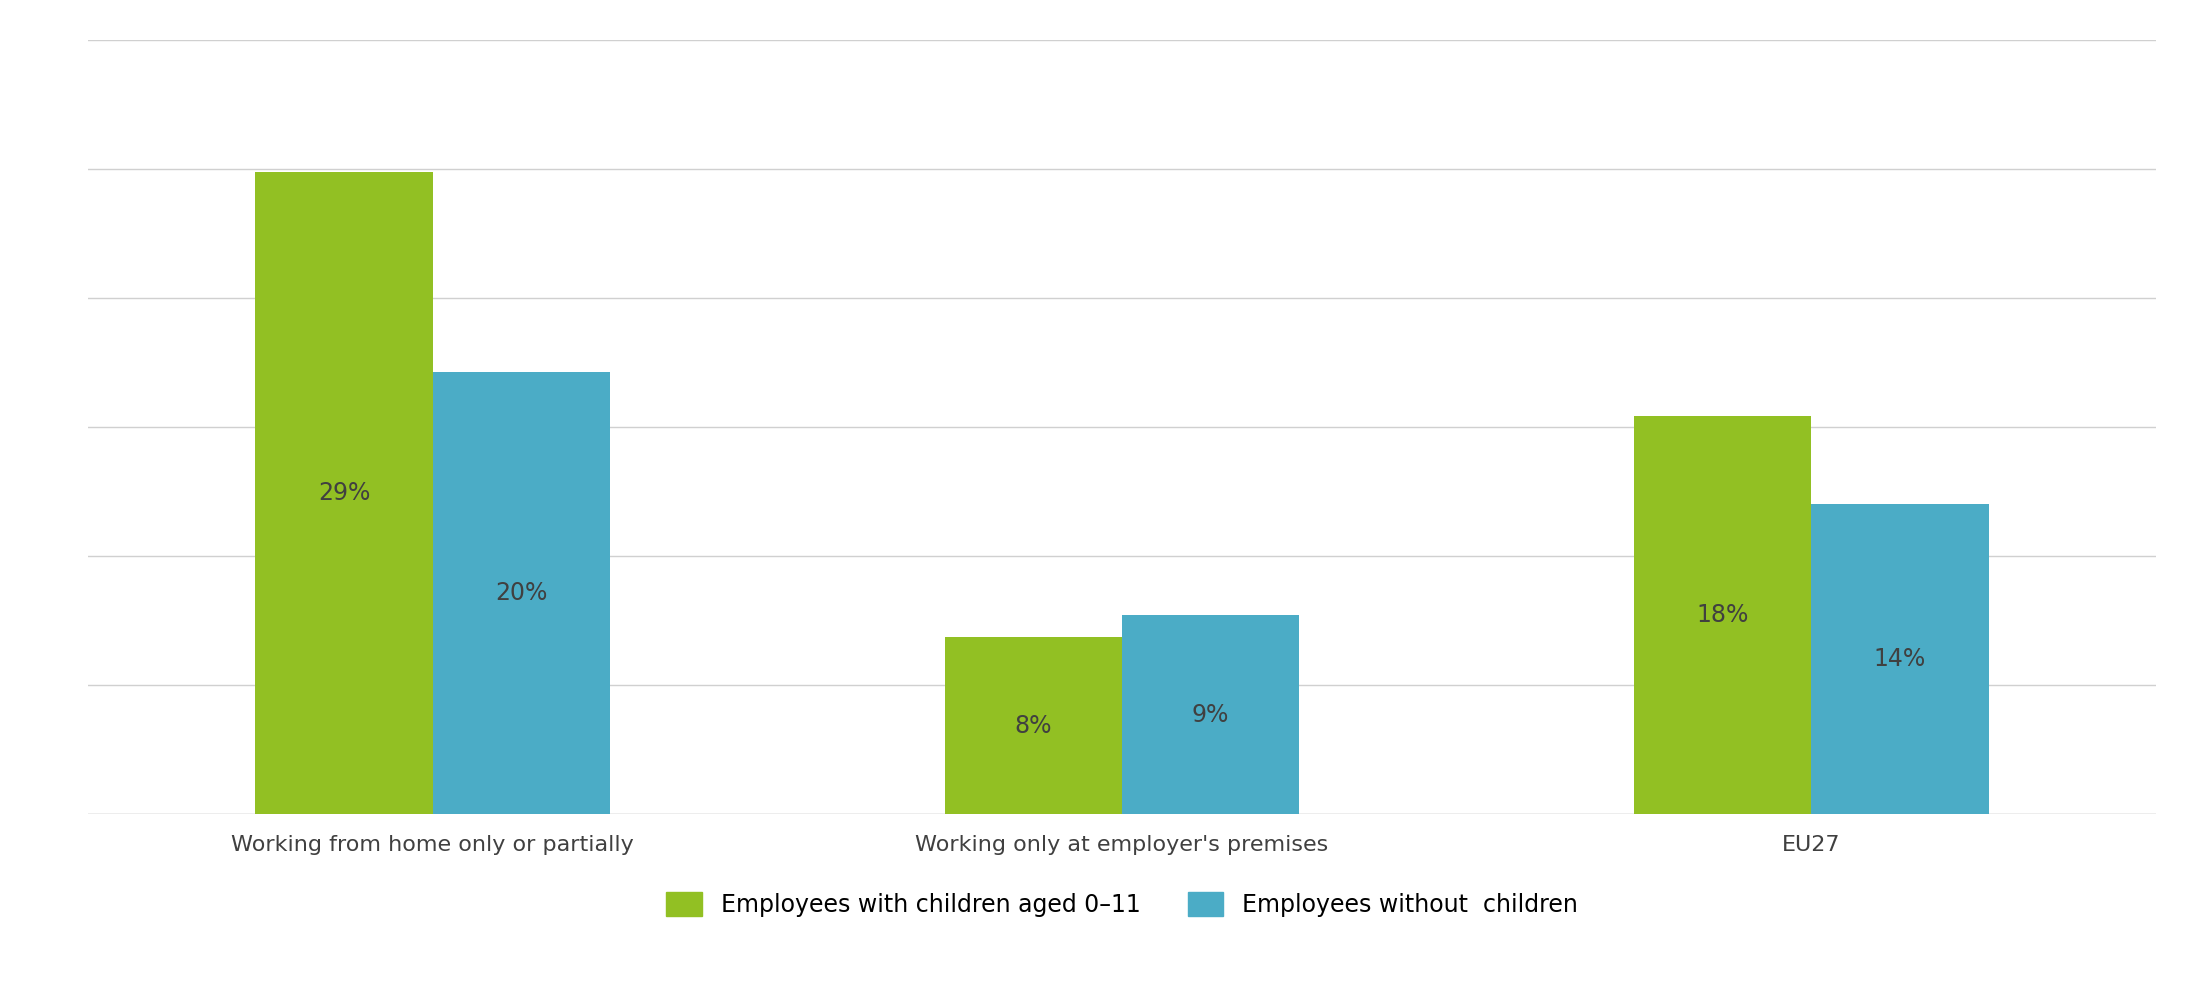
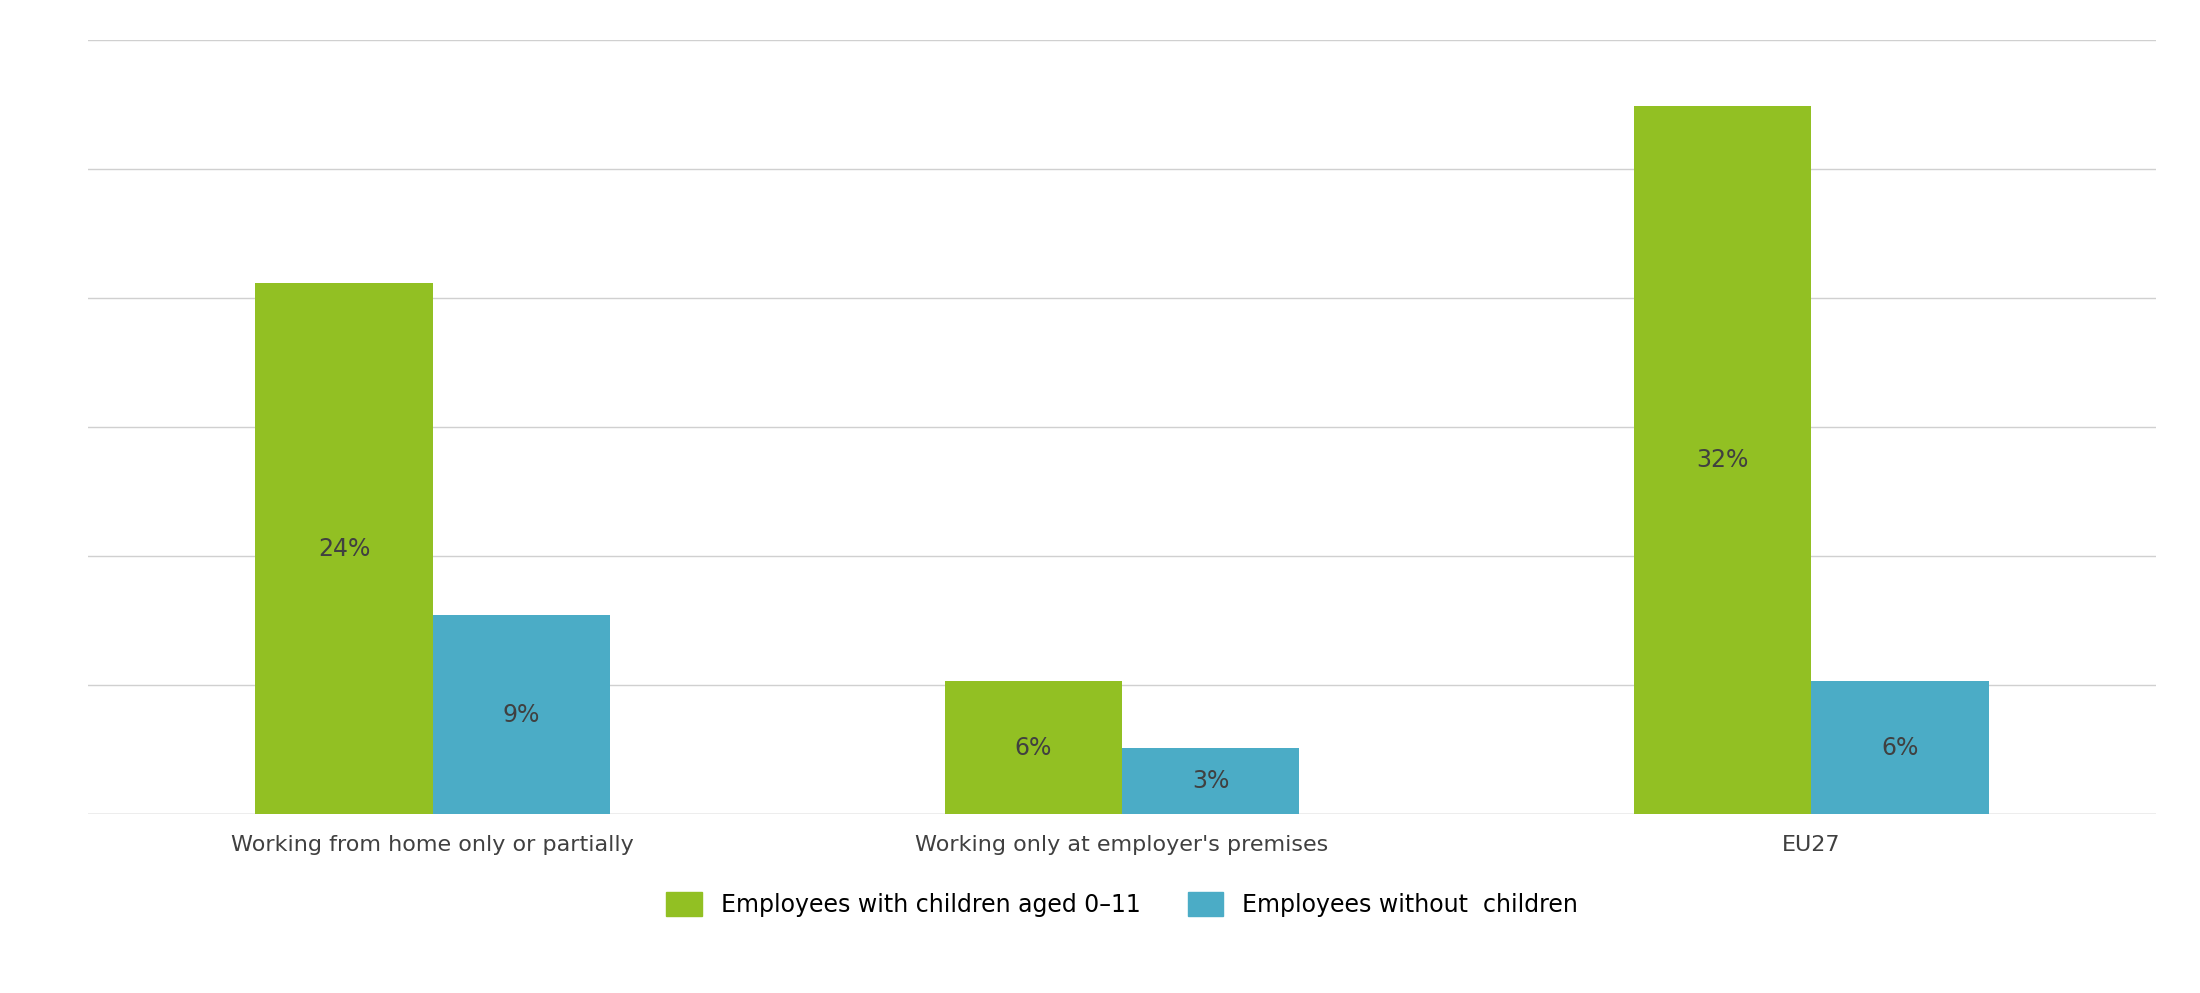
Employees with children aged 0–11/Working from home only or partially: 29% -> 24%
Employees without children/Working from home only or partially: 20% -> 9%
Employees with children aged 0–11/Working only at employer's premises: 8% -> 6%
Employees without children/Working only at employer's premises: 9% -> 3%
Employees with children aged 0–11/EU27: 18% -> 32%
Employees without children/EU27: 14% -> 6%
